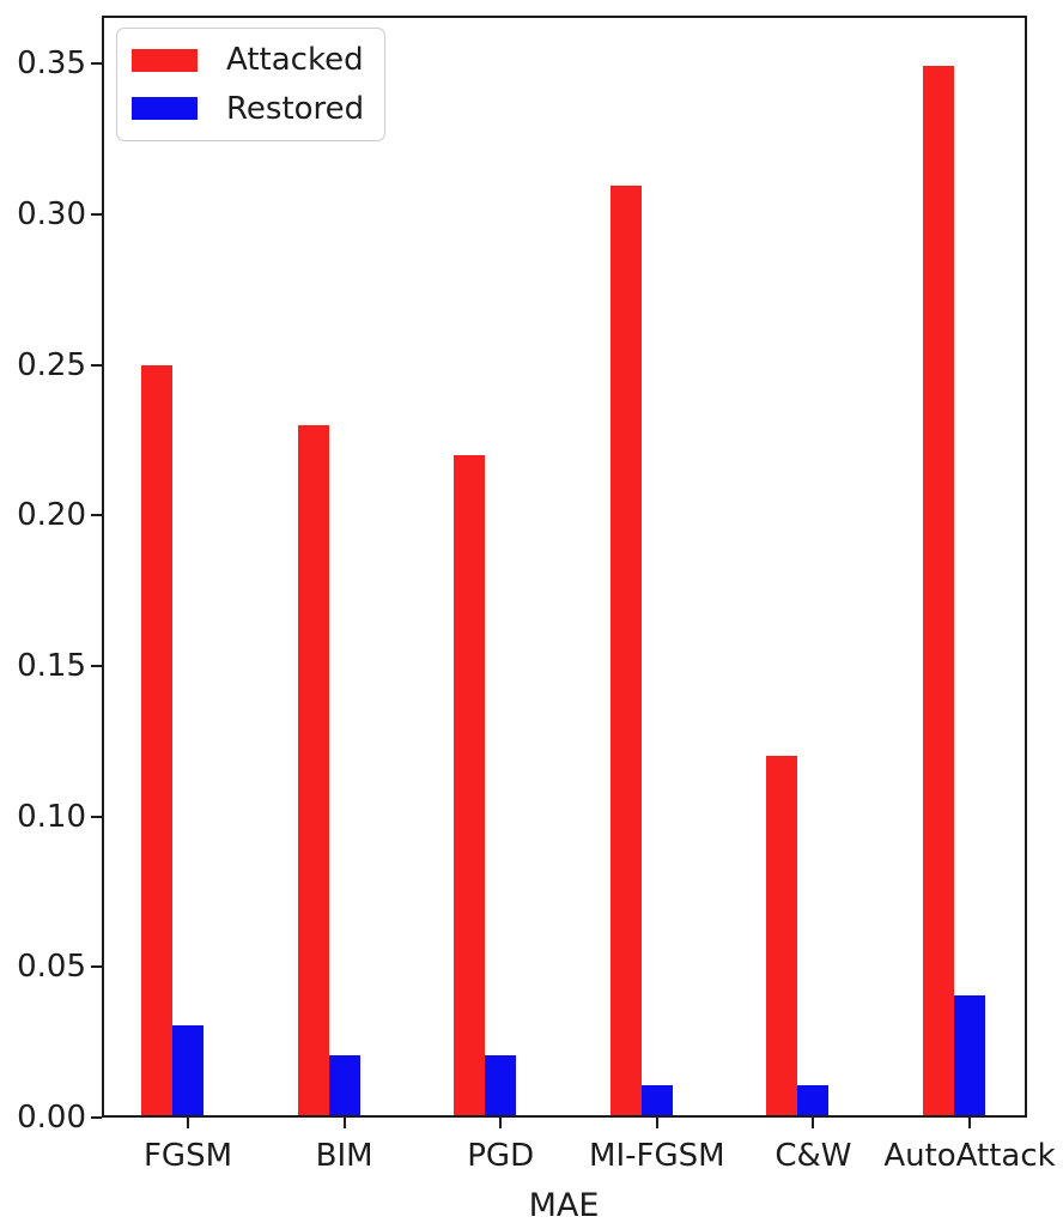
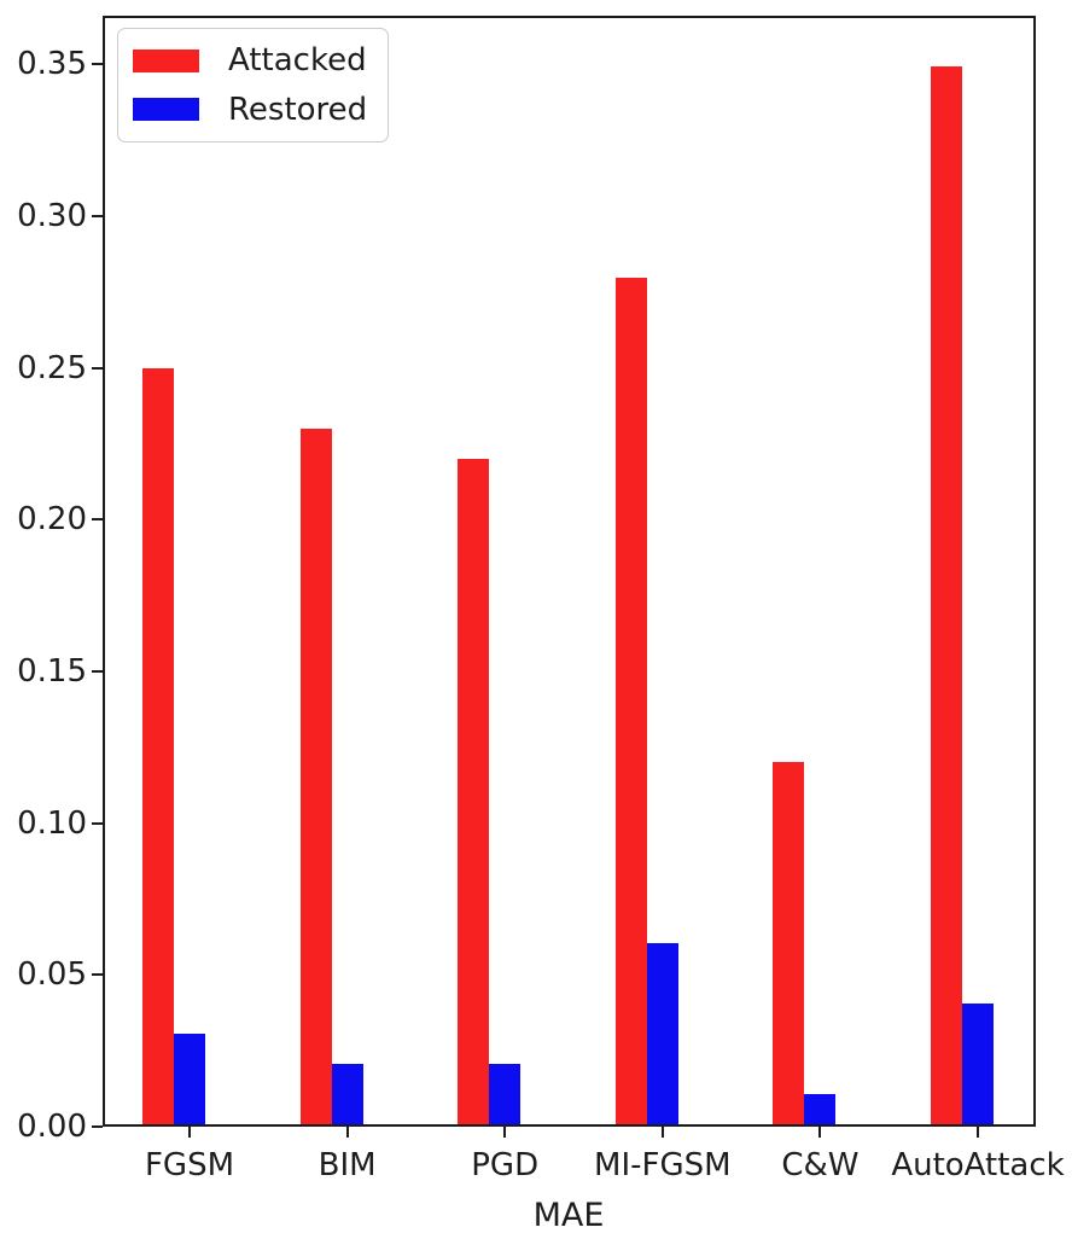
Attacked/MI-FGSM: 0.31 -> 0.28
Restored/MI-FGSM: 0.01 -> 0.06
